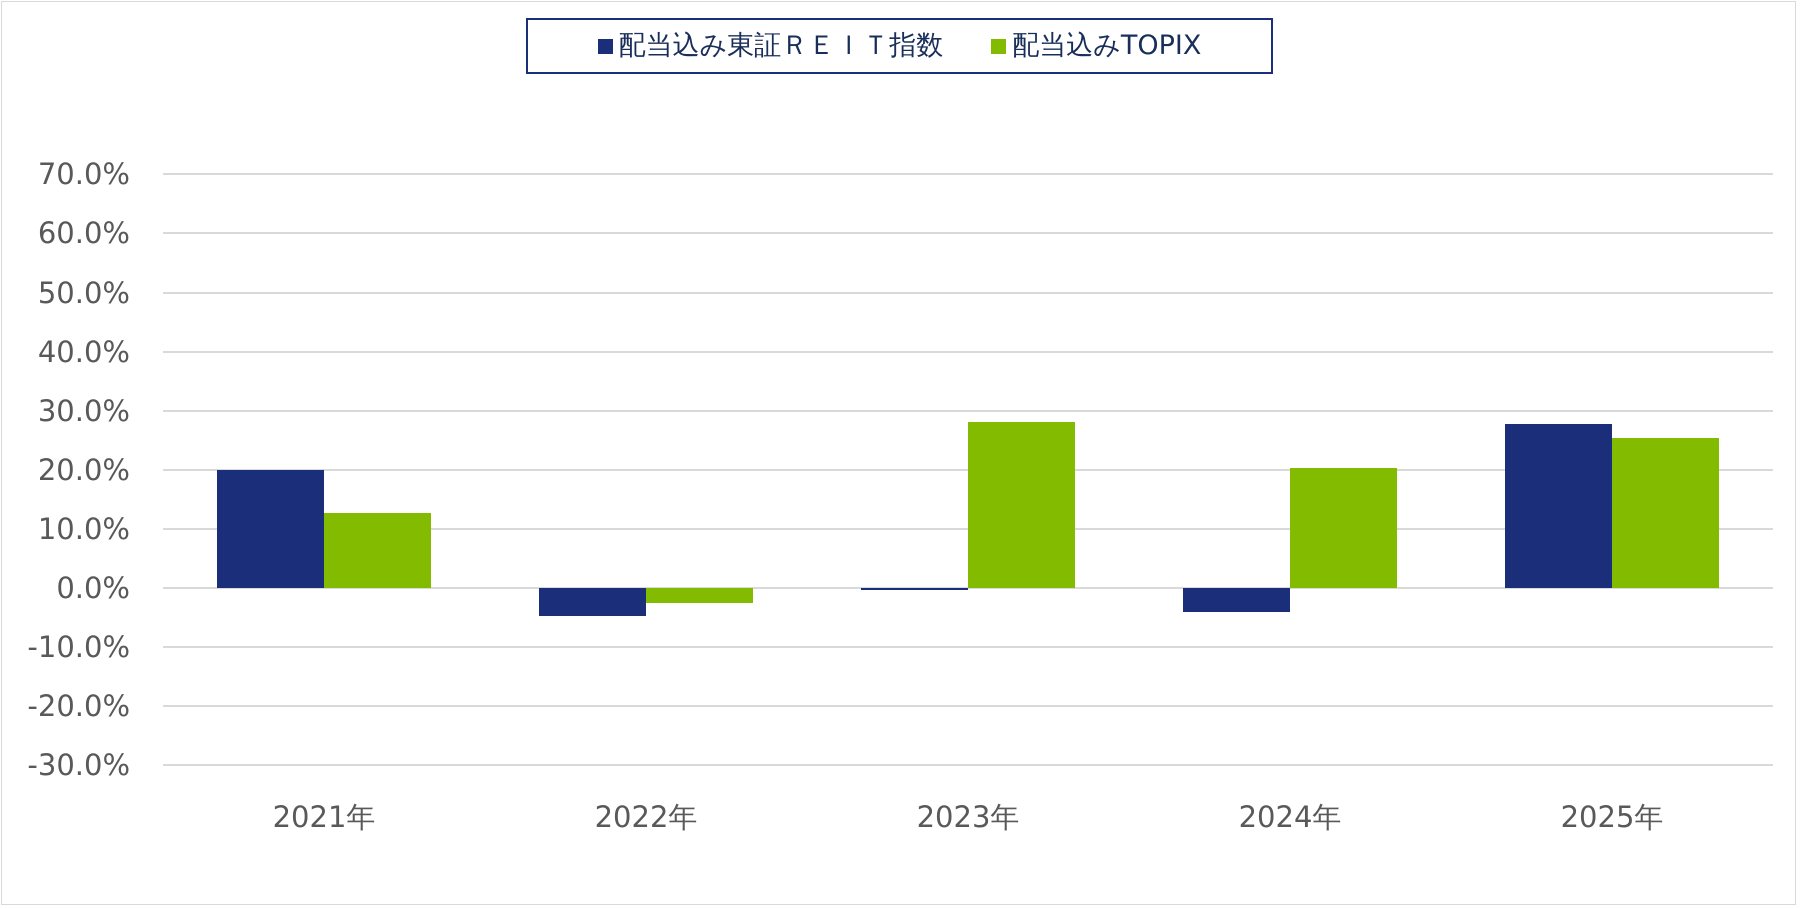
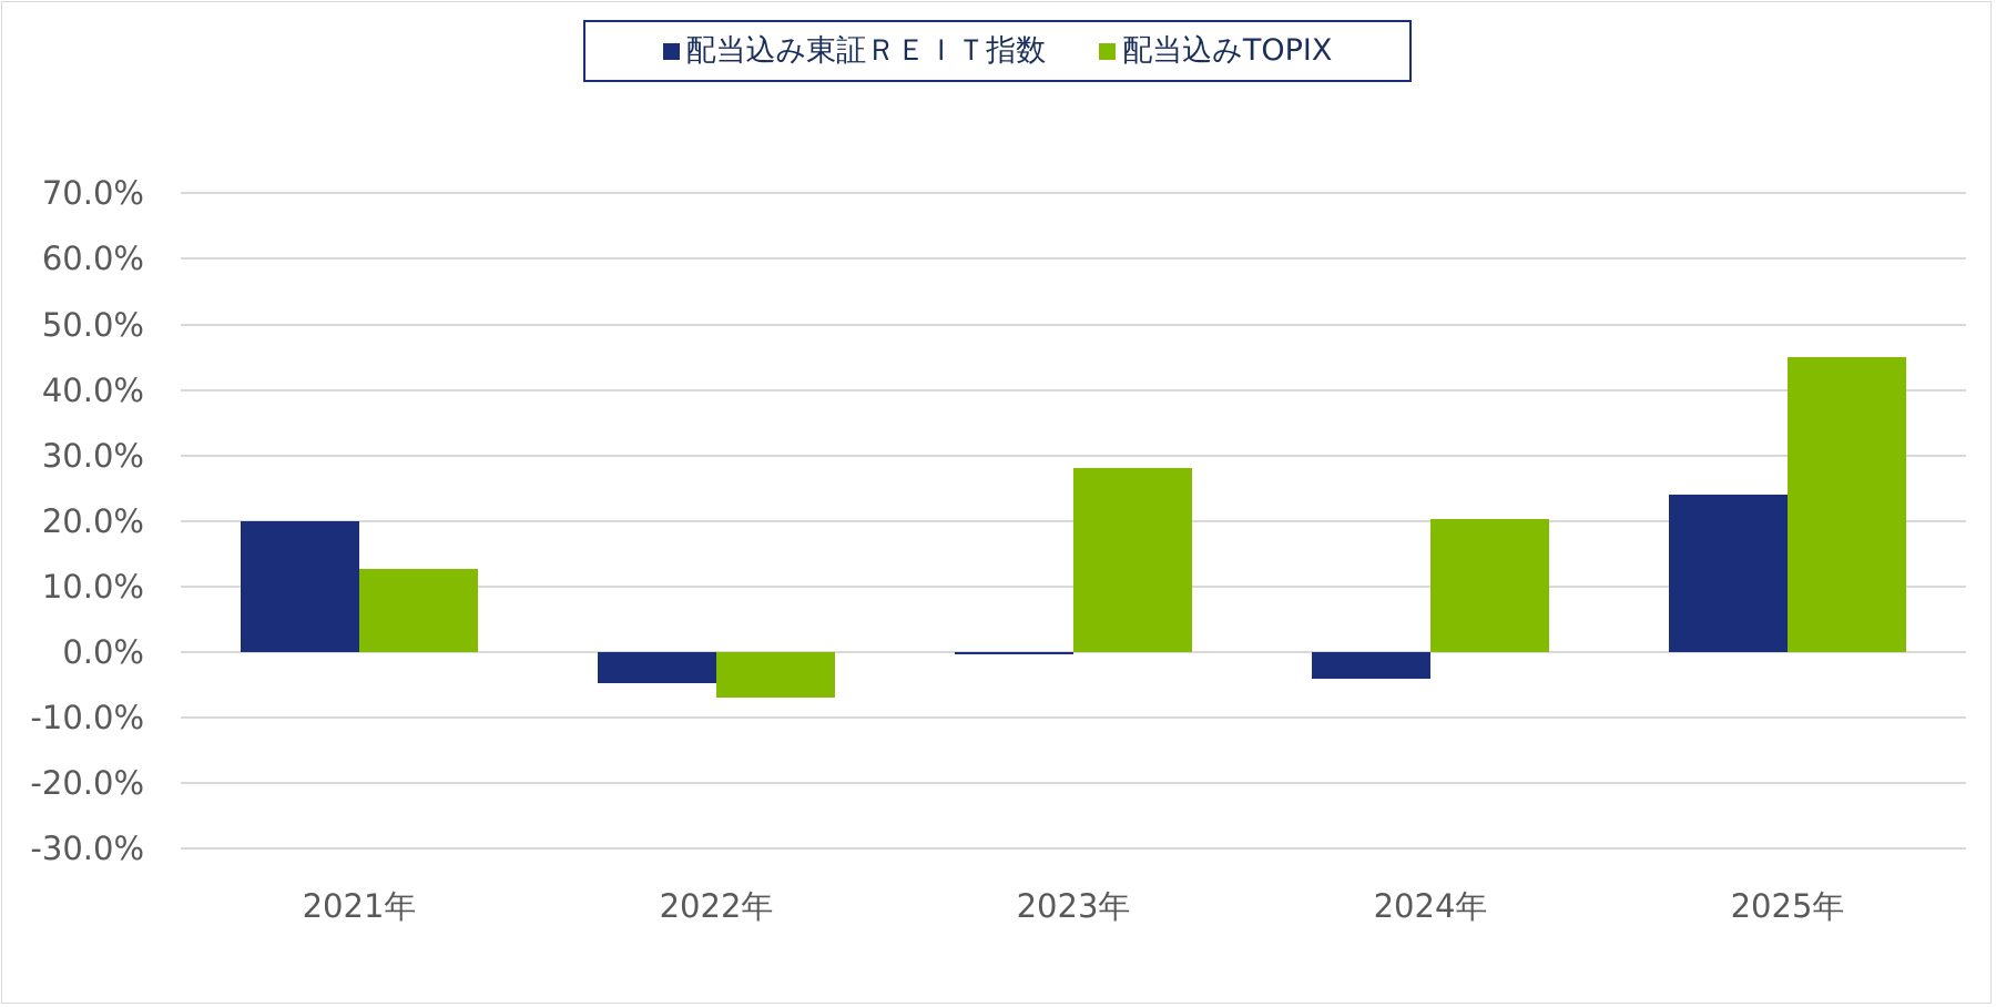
配当込みTOPIX/2022年: -2% -> -7%
配当込み東証ＲＥＩＴ指数/2025年: 28% -> 24%
配当込みTOPIX/2025年: 25% -> 45%
